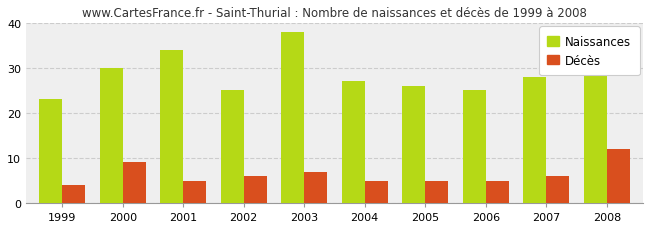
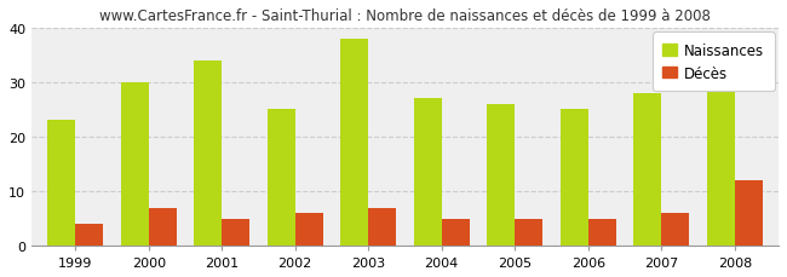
Décès/2000: 9 -> 7
